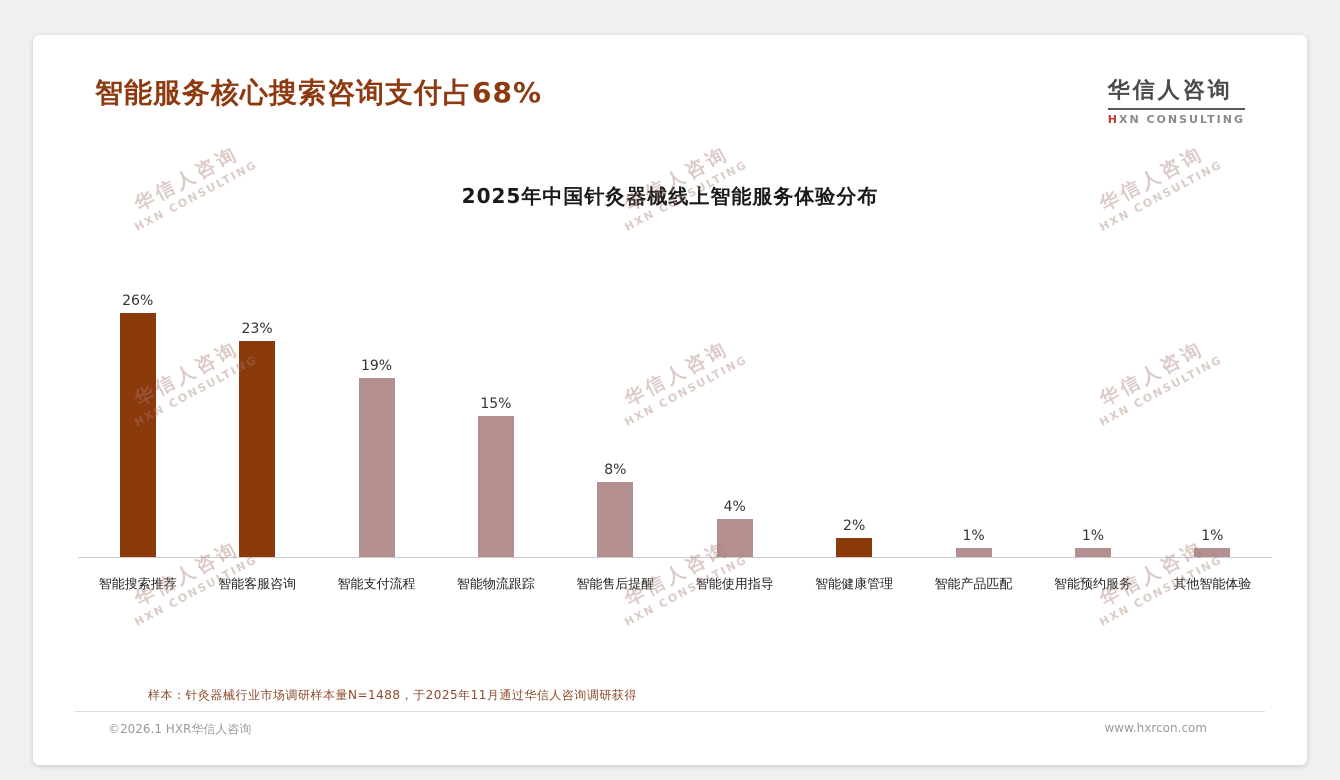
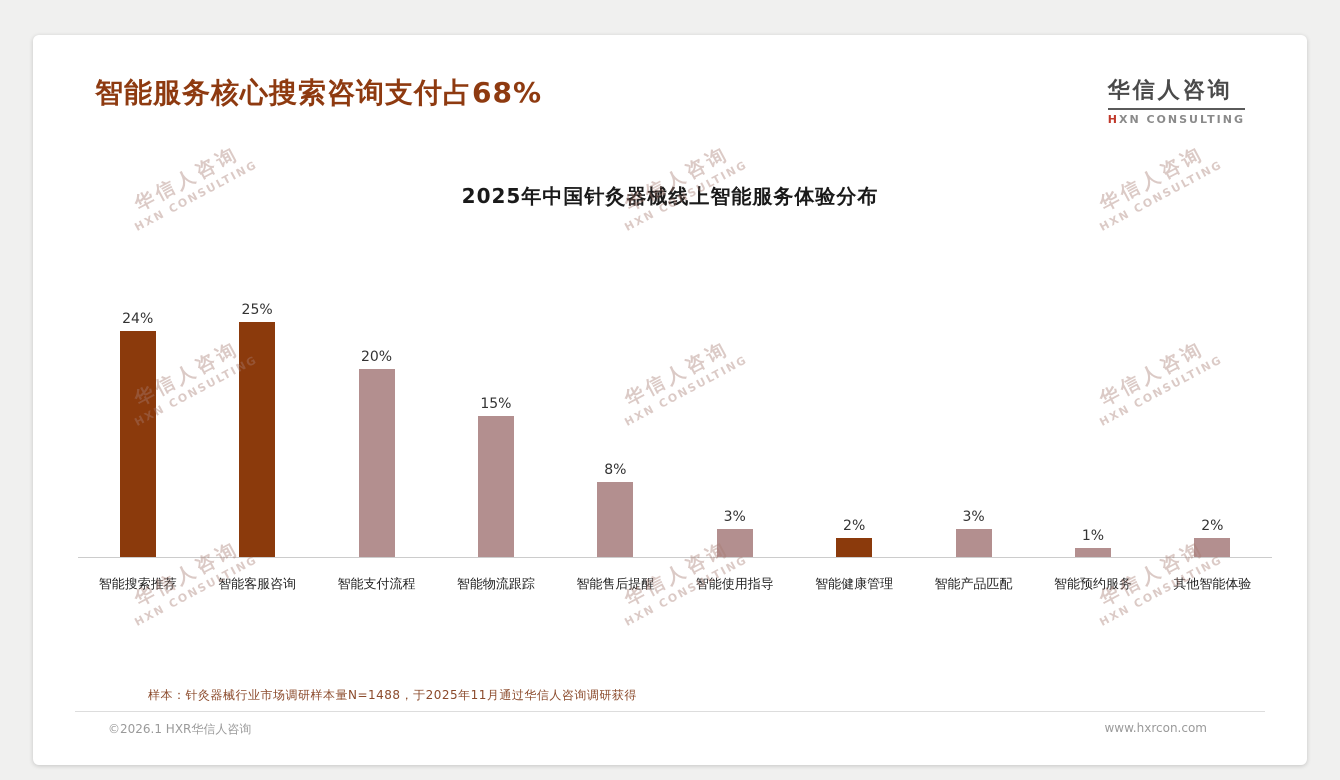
智能搜索推荐: 26% -> 24%
智能客服咨询: 23% -> 25%
智能支付流程: 19% -> 20%
智能使用指导: 4% -> 3%
智能产品匹配: 1% -> 3%
其他智能体验: 1% -> 2%
